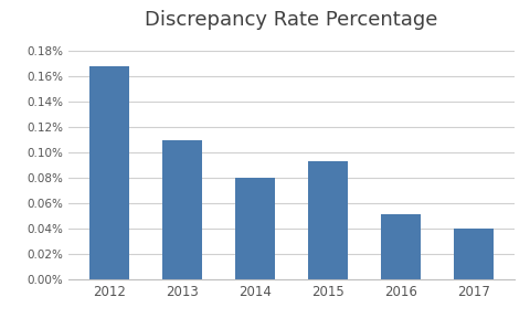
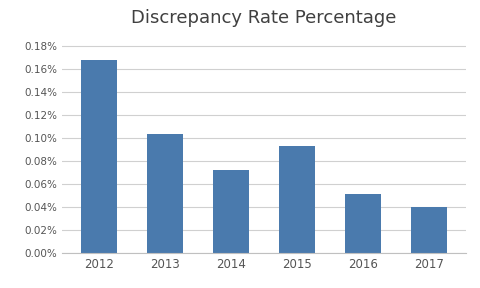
2013: 0.110% -> 0.104%
2014: 0.080% -> 0.072%
